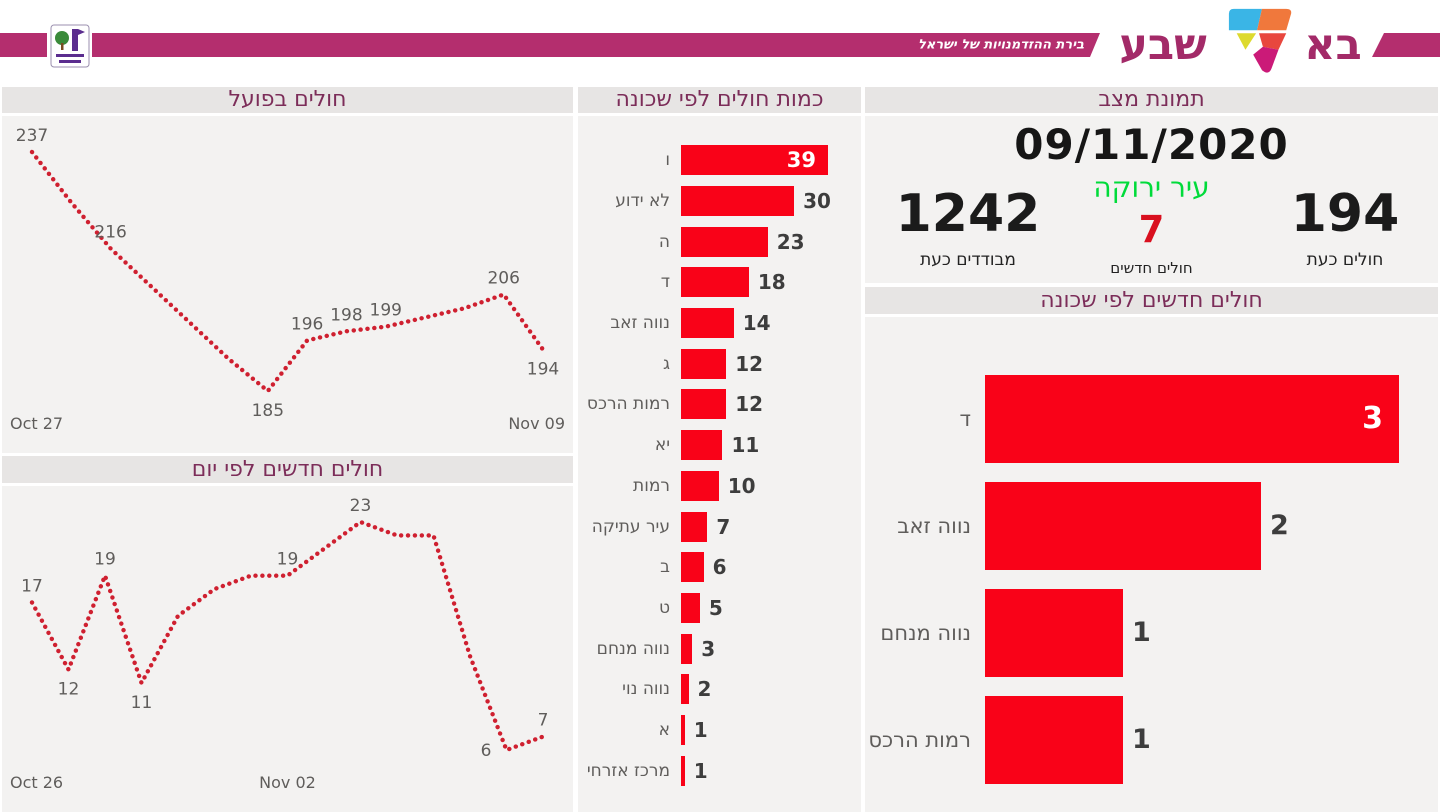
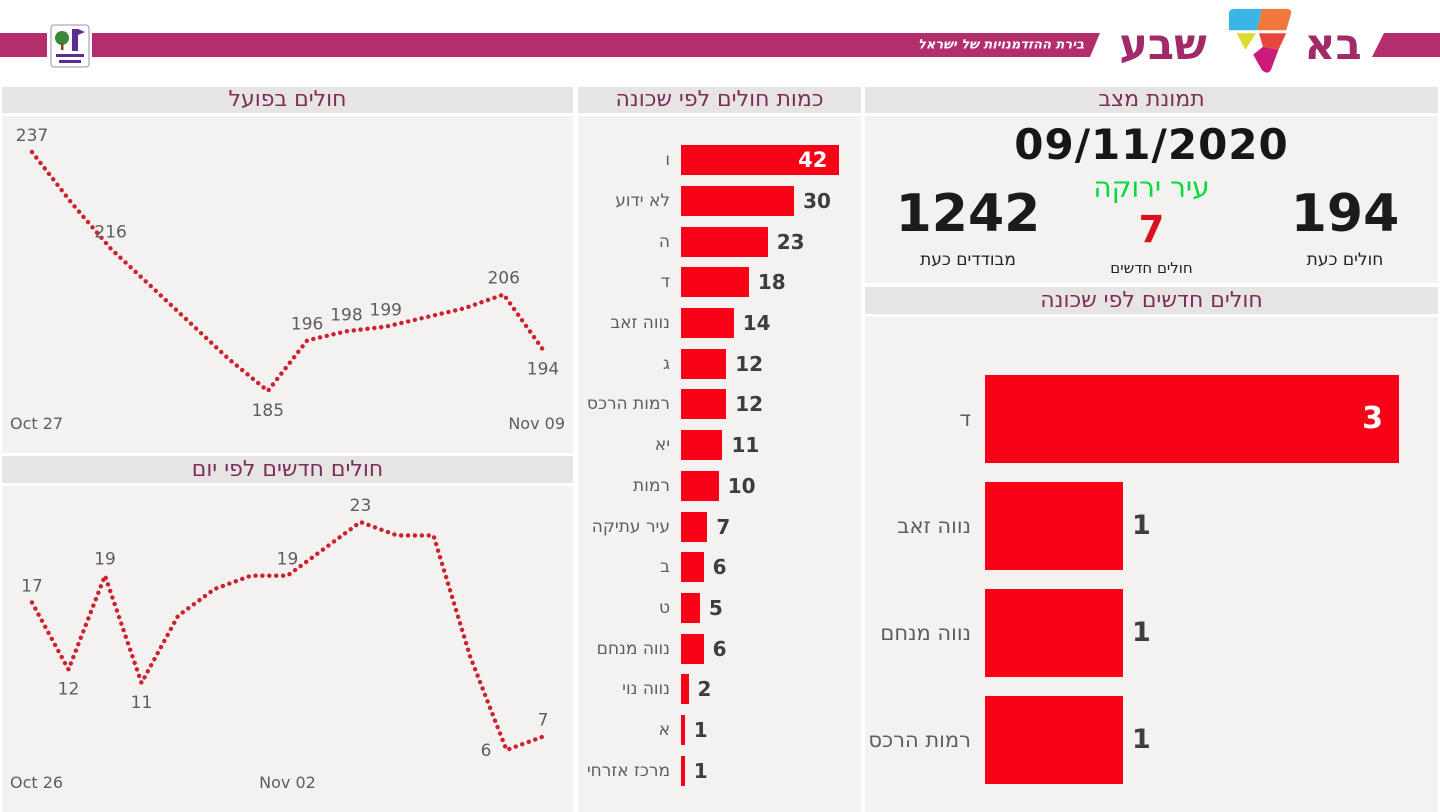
כמות חולים לפי שכונה/ו: 39 -> 42
כמות חולים לפי שכונה/נווה מנחם: 3 -> 6
חולים חדשים לפי שכונה/נווה זאב: 2 -> 1
